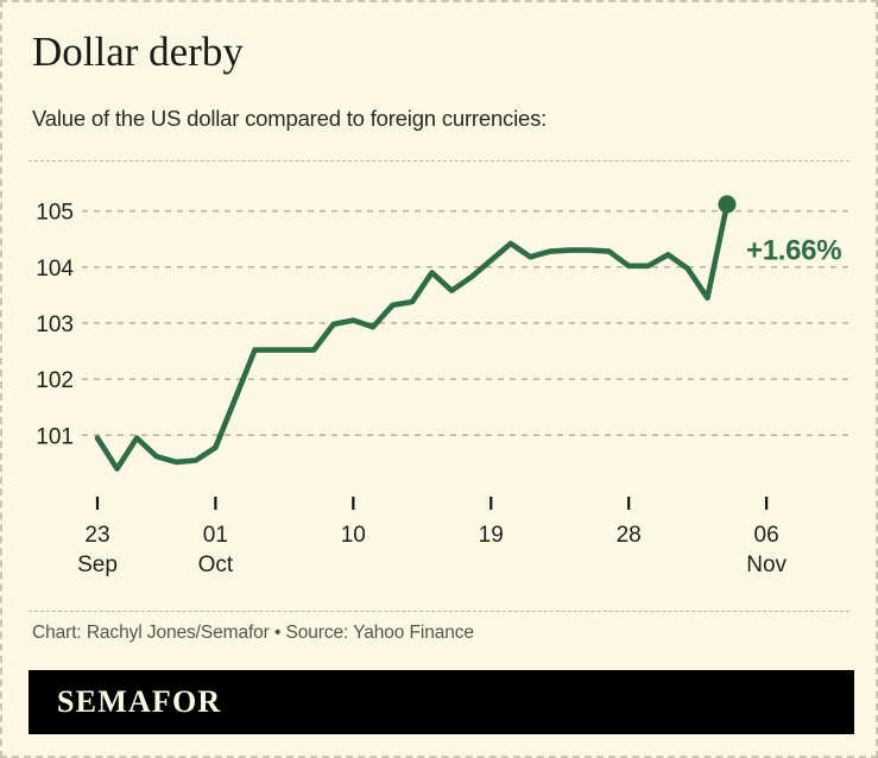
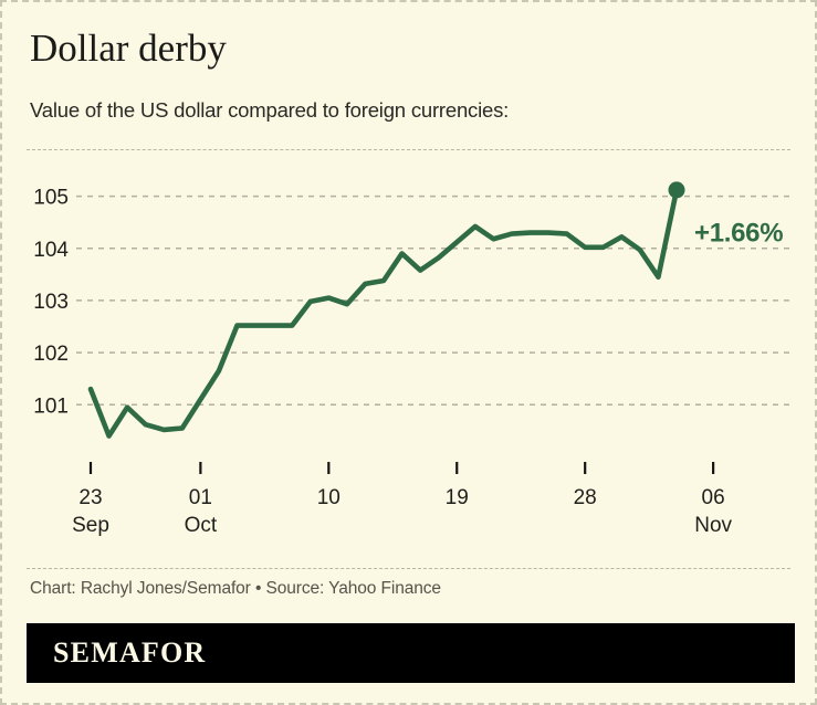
23 Sep: 101.0 -> 101.3
01 Oct: 100.8 -> 101.1
